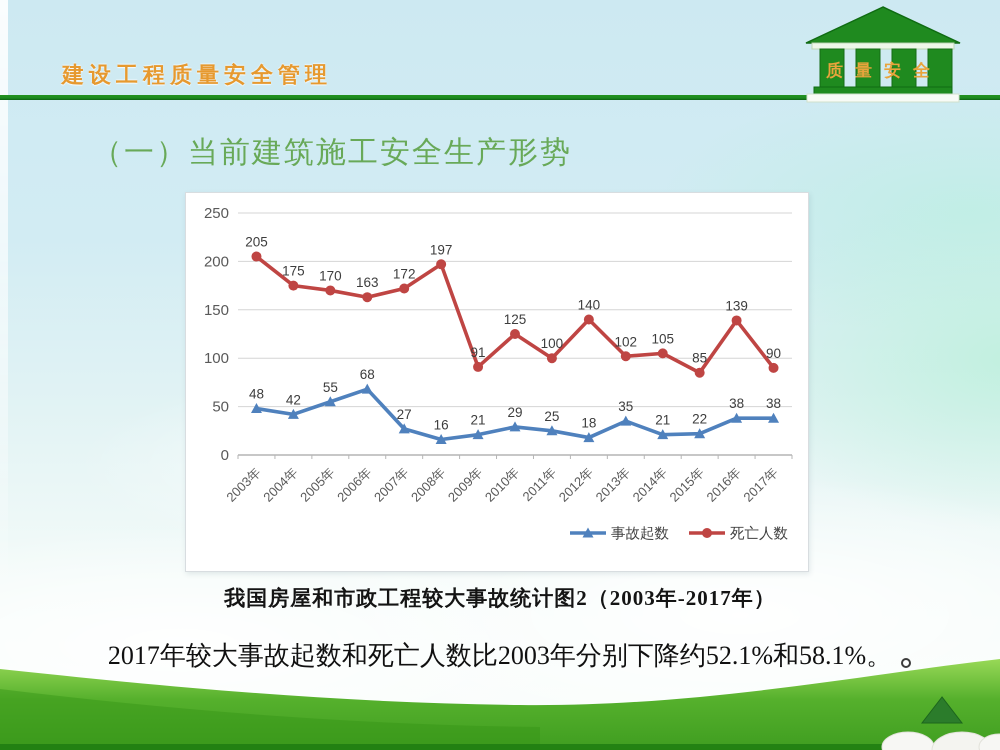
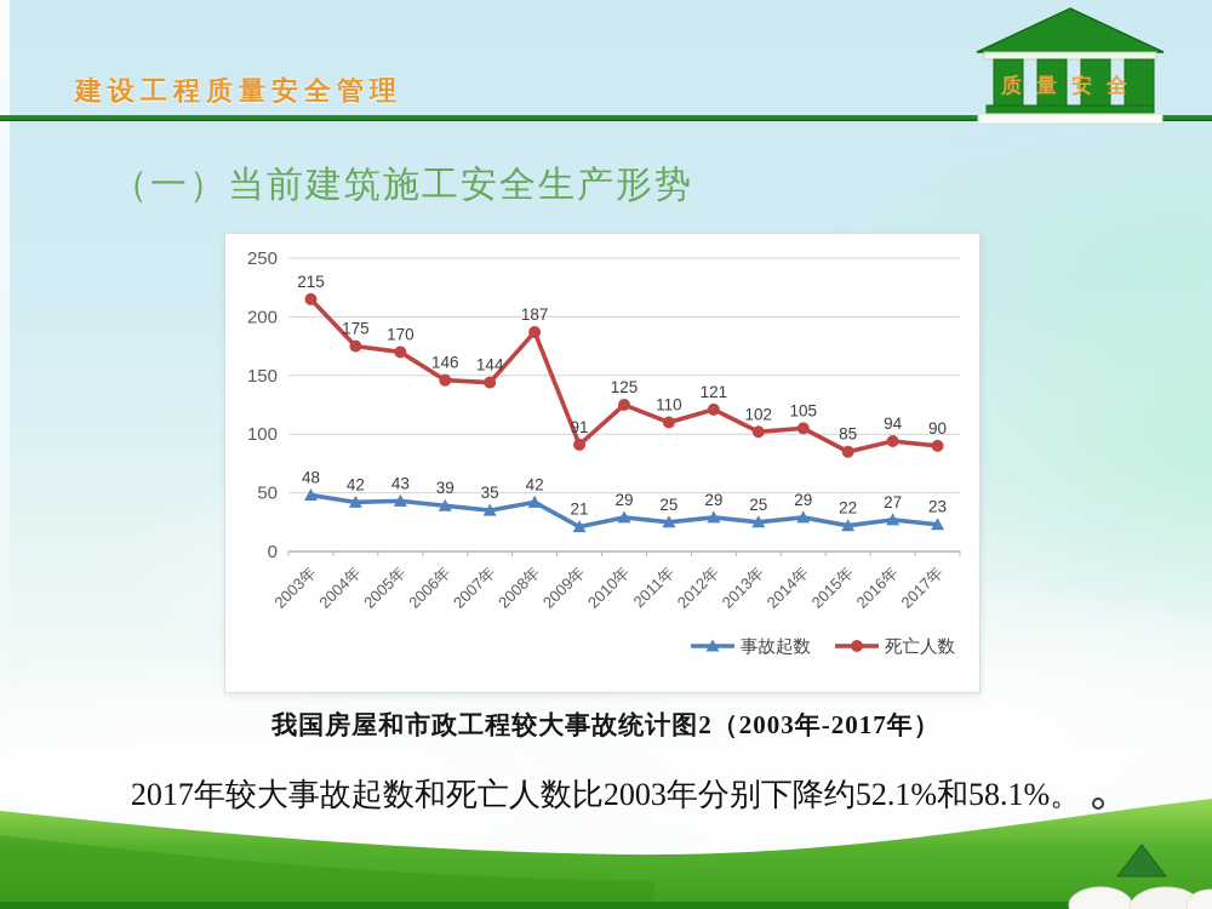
死亡人数/2003年: 205 -> 215
事故起数/2005年: 55 -> 43
事故起数/2006年: 68 -> 39
死亡人数/2006年: 163 -> 146
事故起数/2007年: 27 -> 35
死亡人数/2007年: 172 -> 144
事故起数/2008年: 16 -> 42
死亡人数/2008年: 197 -> 187
死亡人数/2011年: 100 -> 110
事故起数/2012年: 18 -> 29
死亡人数/2012年: 140 -> 121
事故起数/2013年: 35 -> 25
事故起数/2014年: 21 -> 29
事故起数/2016年: 38 -> 27
死亡人数/2016年: 139 -> 94
事故起数/2017年: 38 -> 23
